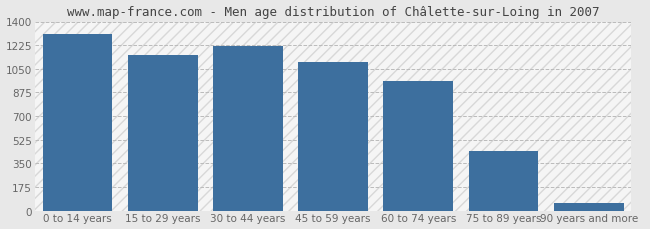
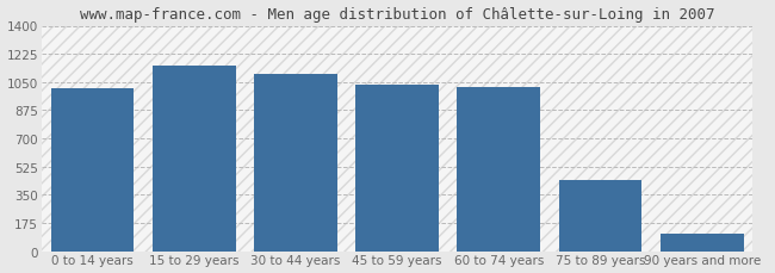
0 to 14 years: 1310 -> 1010
30 to 44 years: 1220 -> 1100
45 to 59 years: 1100 -> 1030
60 to 74 years: 960 -> 1020
90 years and more: 60 -> 110
